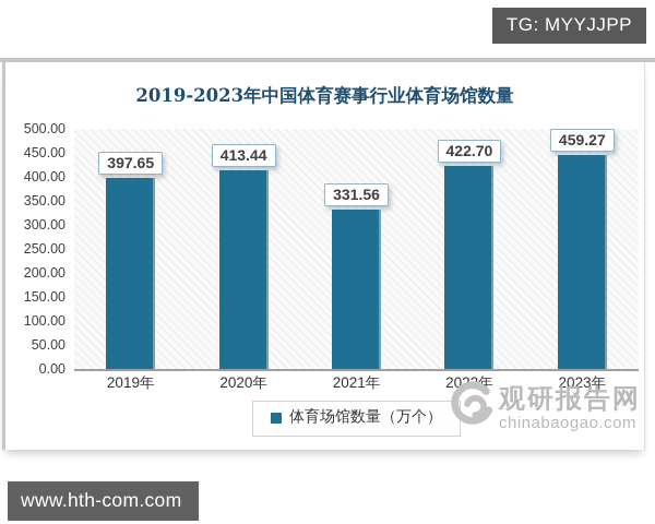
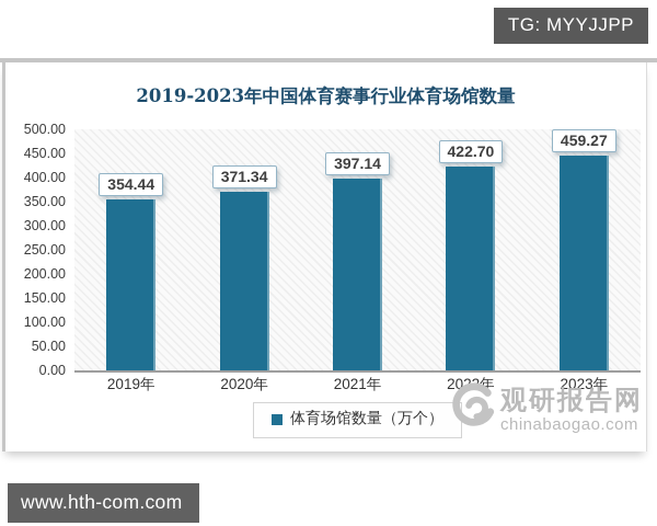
2019年: 397.65 -> 354.44
2020年: 413.44 -> 371.34
2021年: 331.56 -> 397.14
